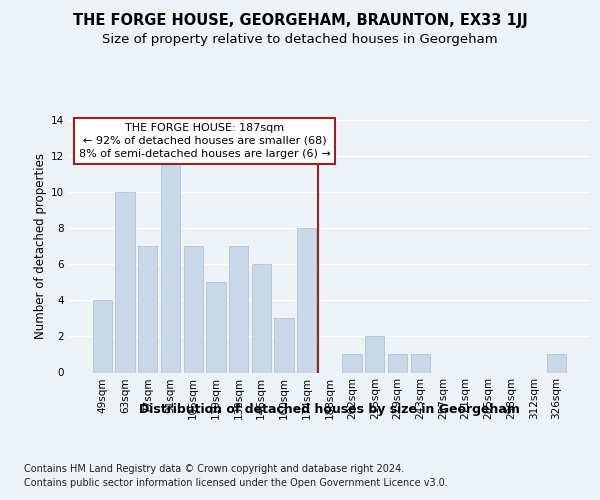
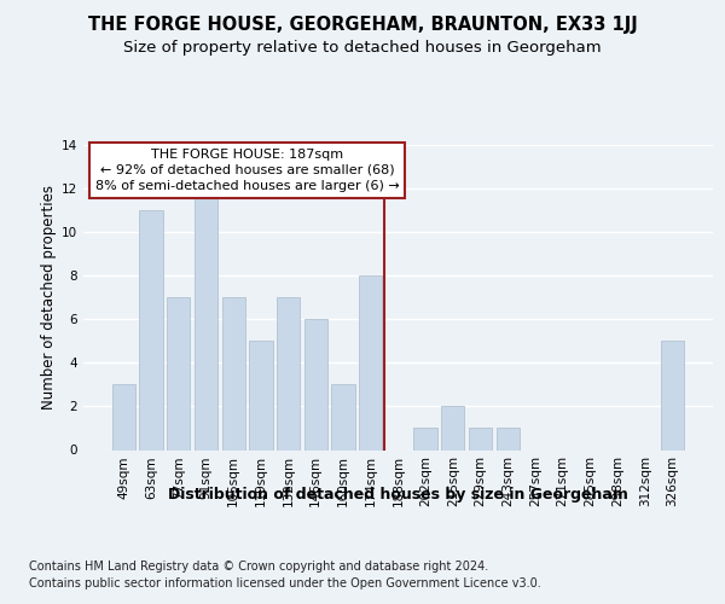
49sqm: 4 -> 3
63sqm: 10 -> 11
326sqm: 1 -> 5
